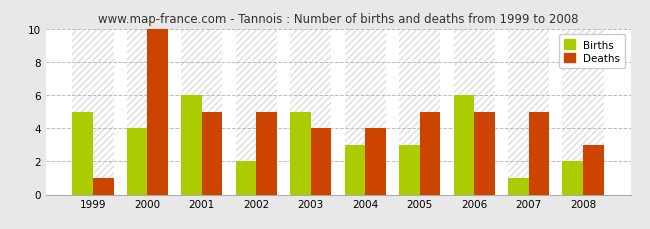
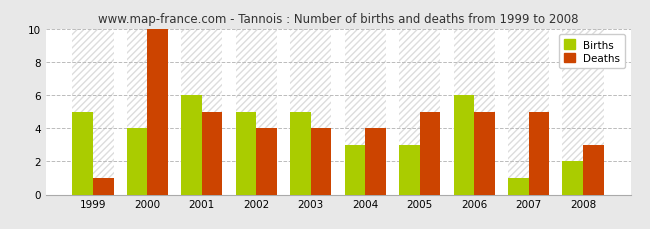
Births/2002: 2 -> 5
Deaths/2002: 5 -> 4
